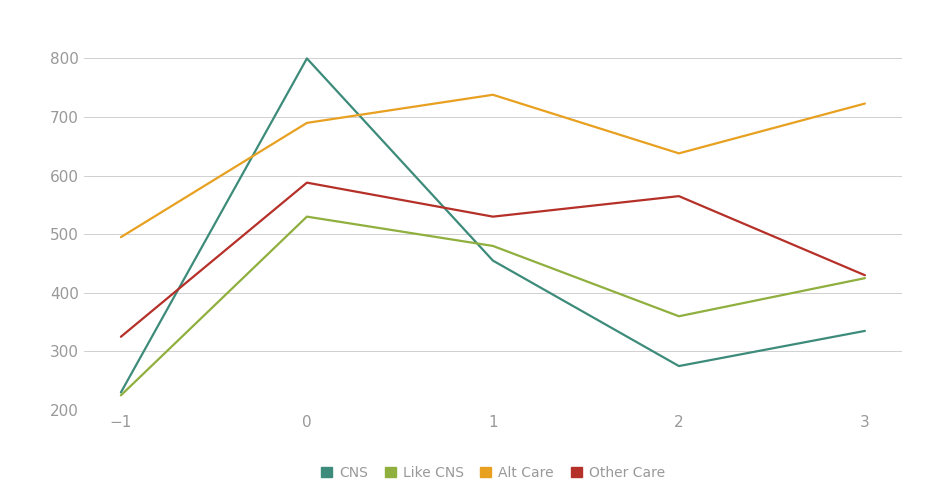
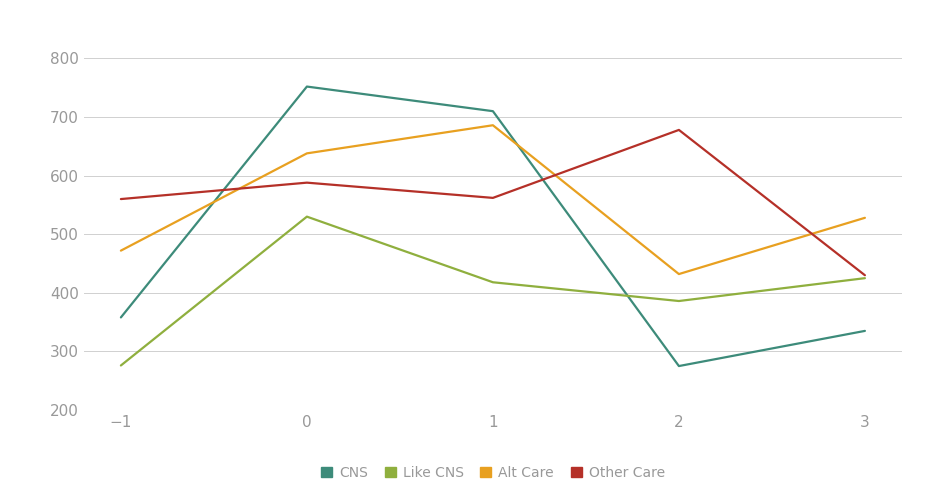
CNS/−1: 230 -> 358
Like CNS/−1: 225 -> 276
Alt Care/−1: 495 -> 472
Other Care/−1: 325 -> 560
CNS/0: 800 -> 752
Alt Care/0: 690 -> 638
CNS/1: 455 -> 710
Like CNS/1: 480 -> 418
Alt Care/1: 738 -> 686
Other Care/1: 530 -> 562
Like CNS/2: 360 -> 386
Alt Care/2: 638 -> 432
Other Care/2: 565 -> 678
Alt Care/3: 723 -> 528
